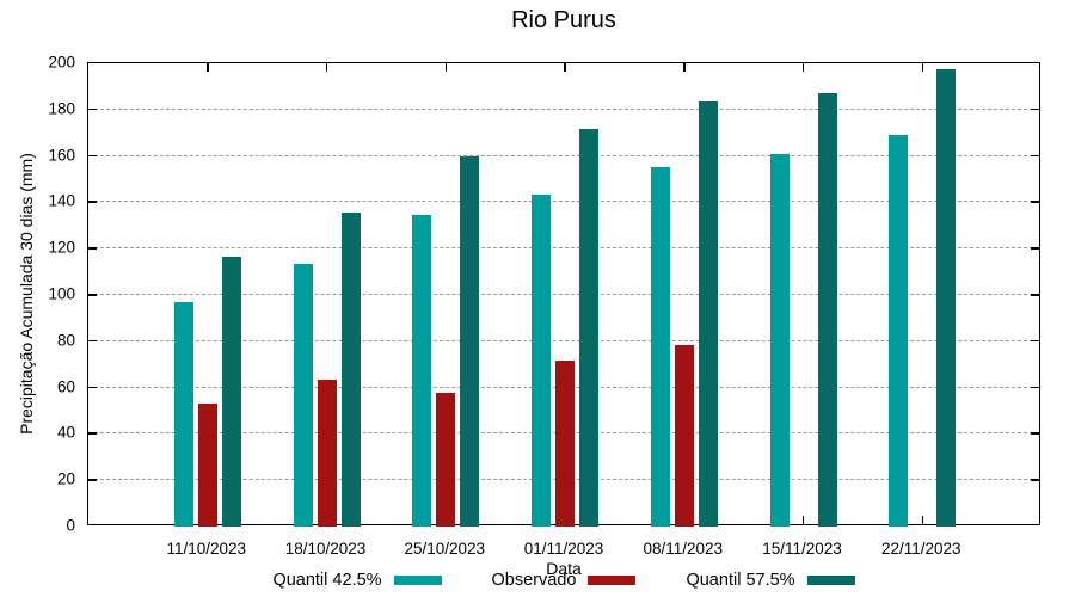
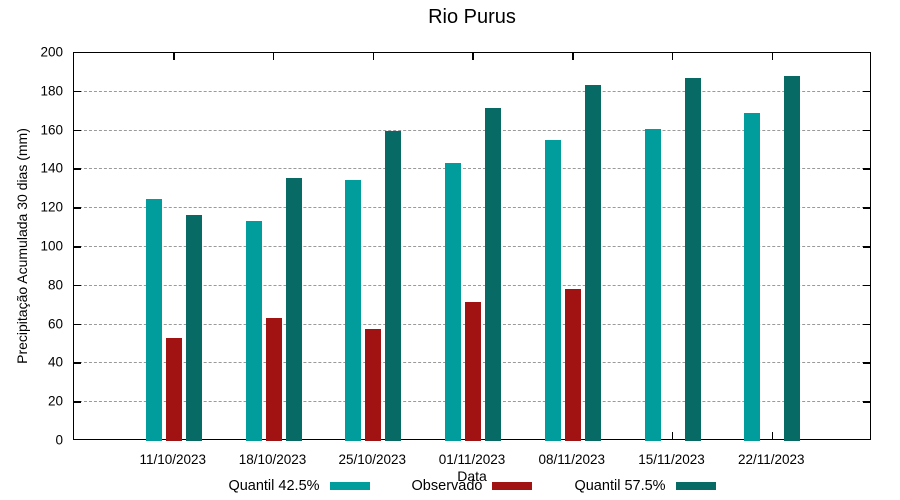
Quantil 42.5%/11/10/2023: 97 -> 125
Quantil 57.5%/22/11/2023: 198 -> 188
